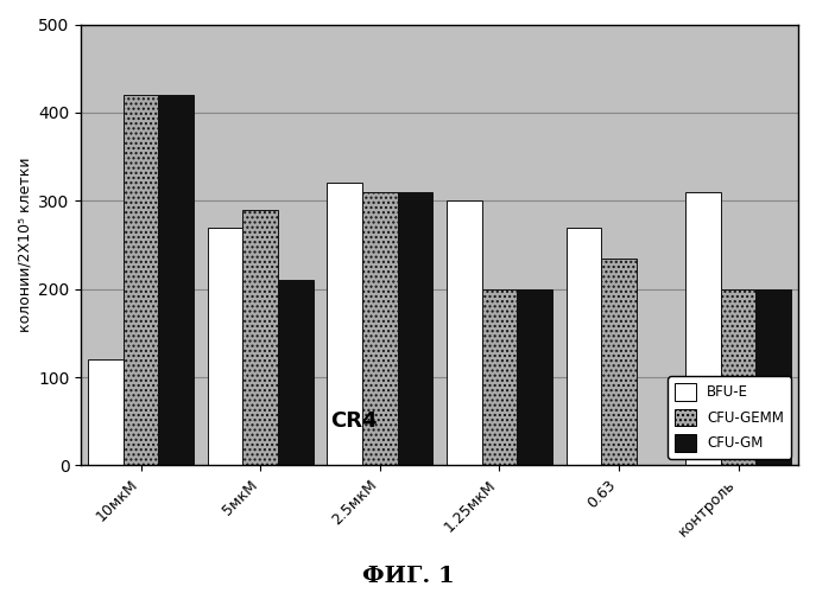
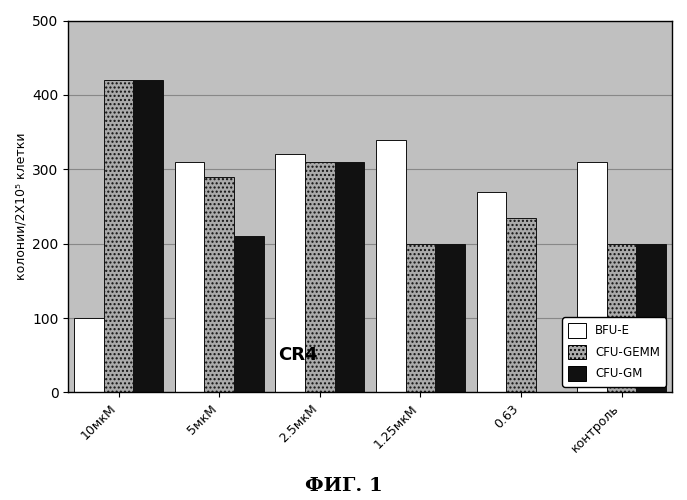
BFU-E/10мкМ: 120 -> 100
BFU-E/5мкМ: 270 -> 310
BFU-E/1.25мкМ: 300 -> 340
